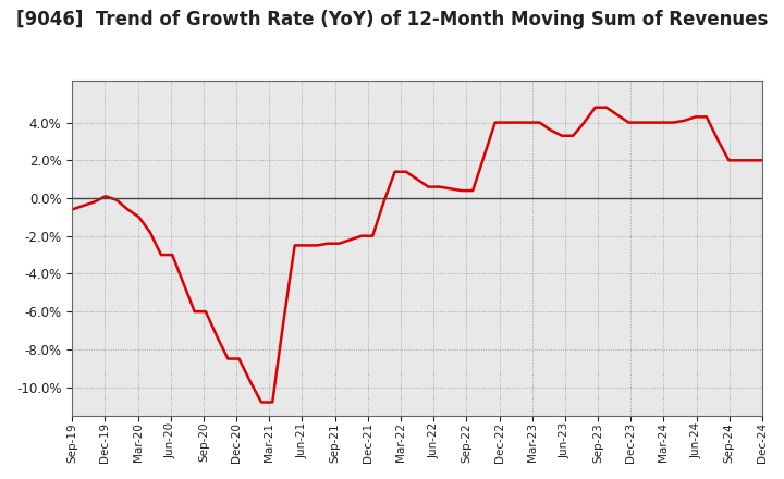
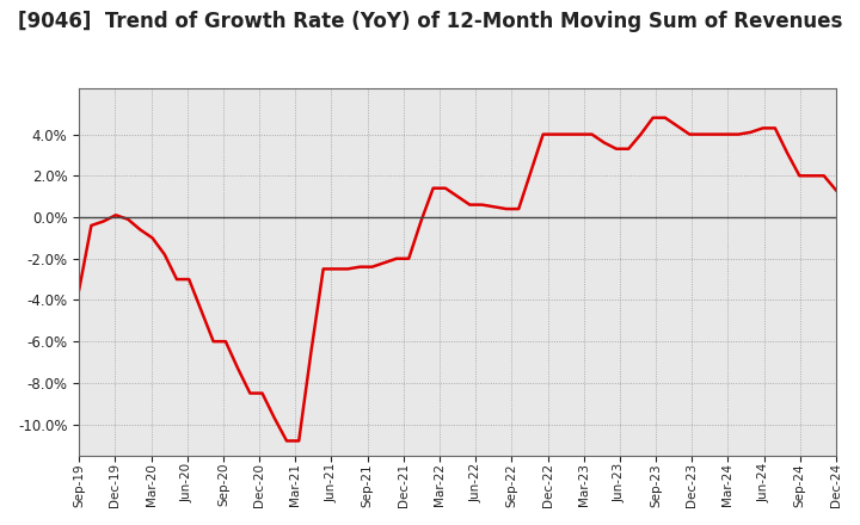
Sep-19: -0.6% -> -3.5%
Dec-24: 2.0% -> 1.3%
